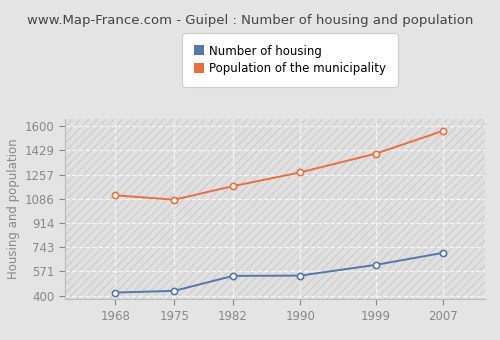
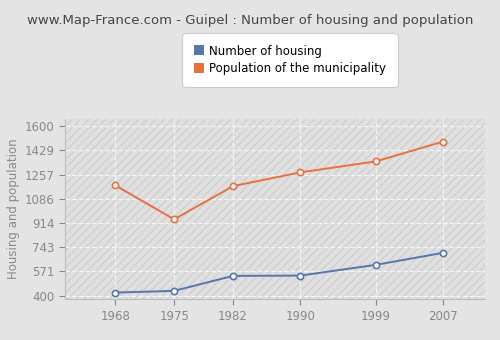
Population of the municipality/1968: 1110 -> 1180
Population of the municipality/1975: 1080 -> 940
Population of the municipality/1999: 1400 -> 1350
Population of the municipality/2007: 1570 -> 1490
